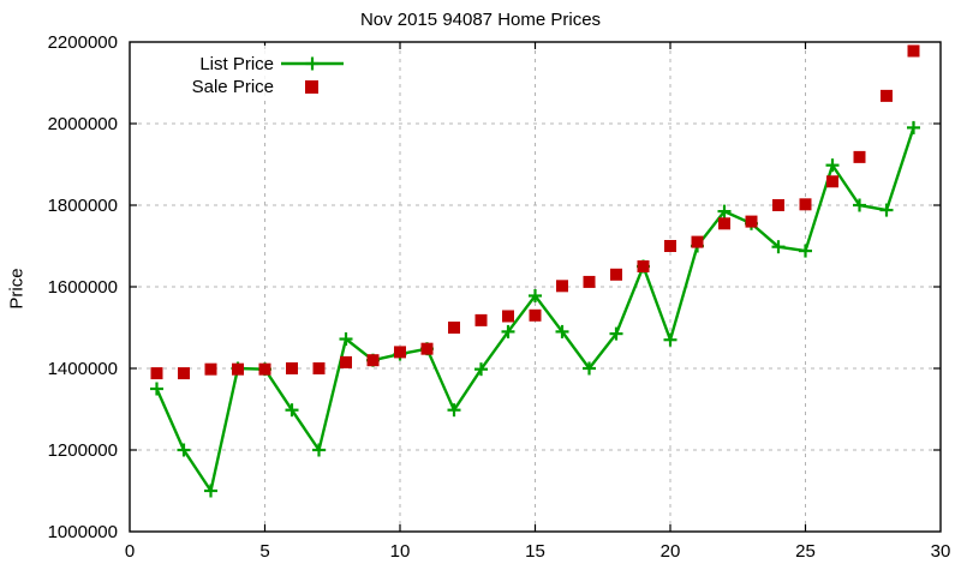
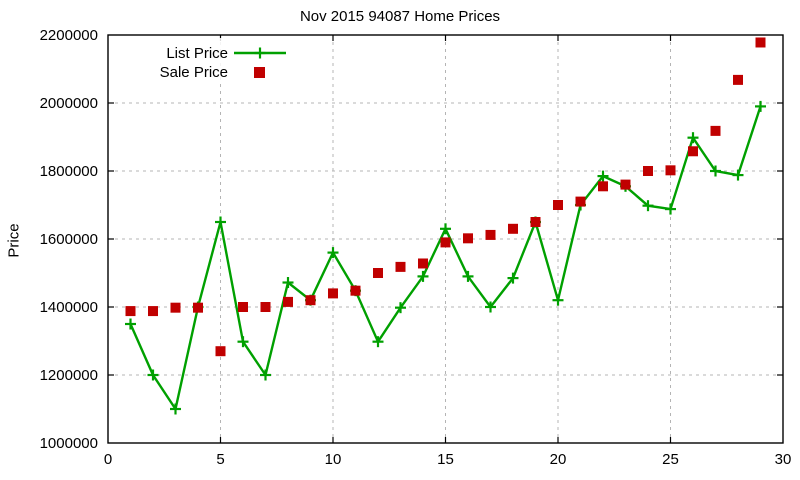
List Price/5: 1400000 -> 1650000
Sale Price/5: 1400000 -> 1270000
List Price/10: 1440000 -> 1560000
List Price/15: 1580000 -> 1630000
Sale Price/15: 1530000 -> 1590000
List Price/20: 1470000 -> 1420000
